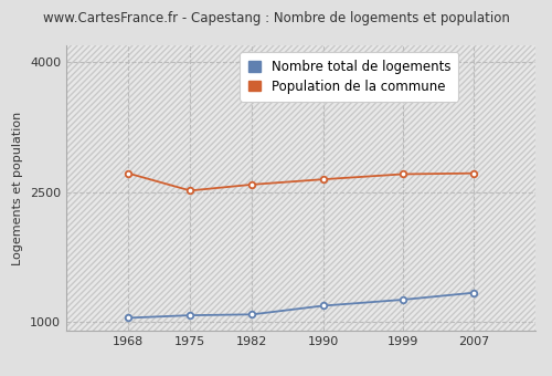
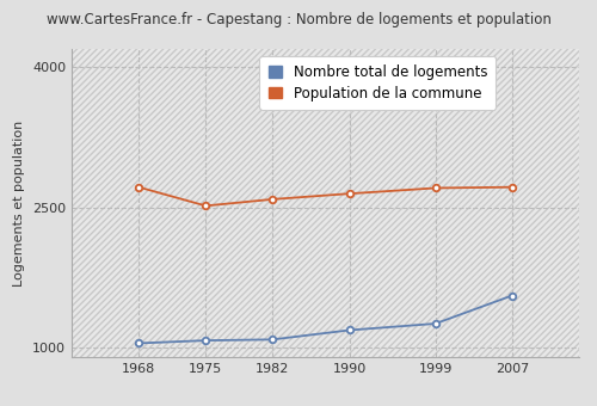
Nombre total de logements/2007: 1340 -> 1560
